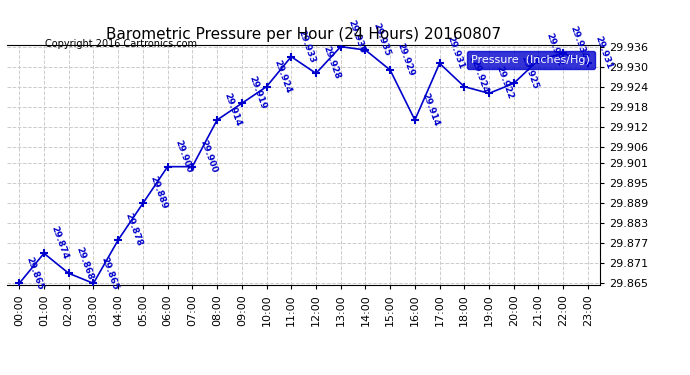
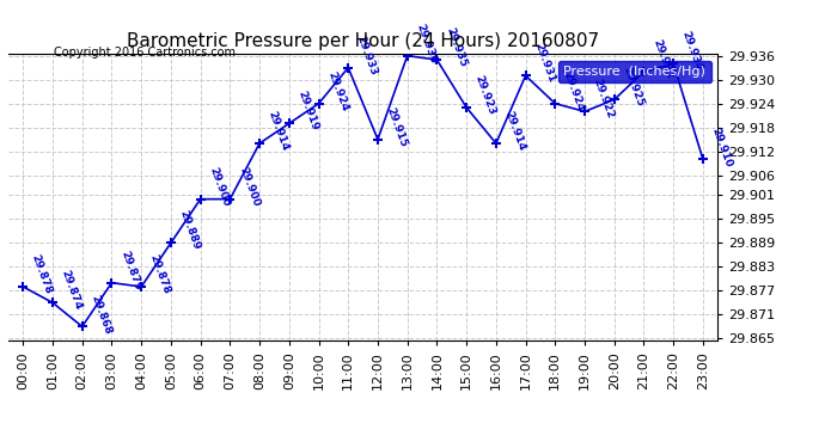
00:00: 29.865 -> 29.878
03:00: 29.865 -> 29.879
12:00: 29.928 -> 29.915
15:00: 29.929 -> 29.923
23:00: 29.931 -> 29.910
